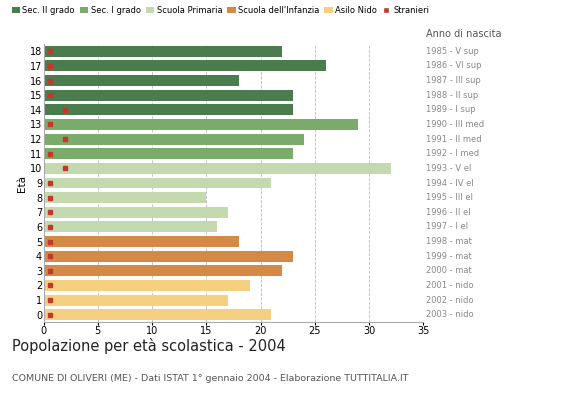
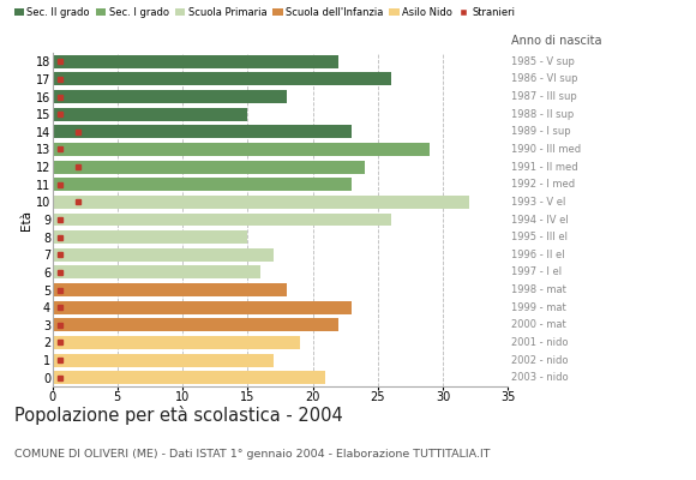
15: 23 -> 15
9: 21 -> 26
